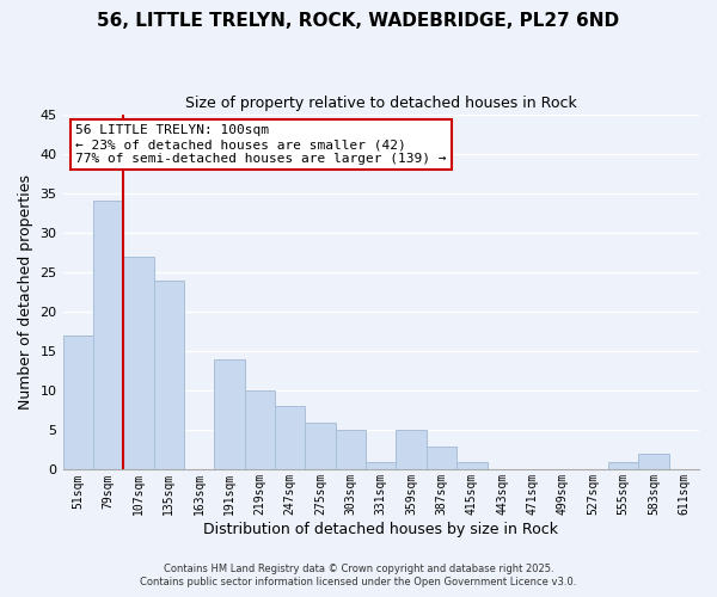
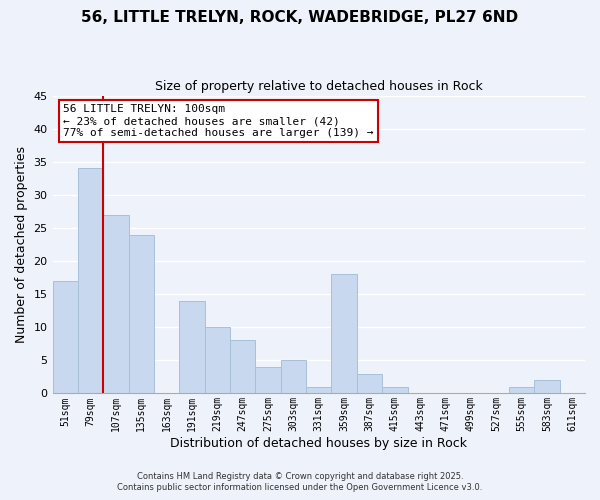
275sqm: 6 -> 4
359sqm: 5 -> 18
